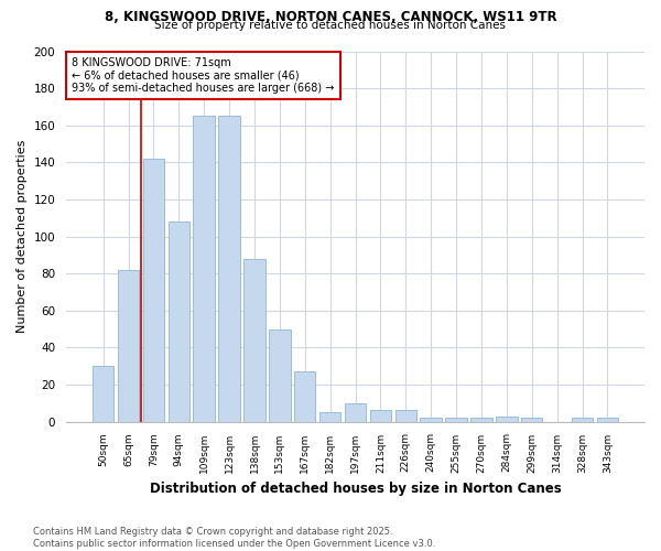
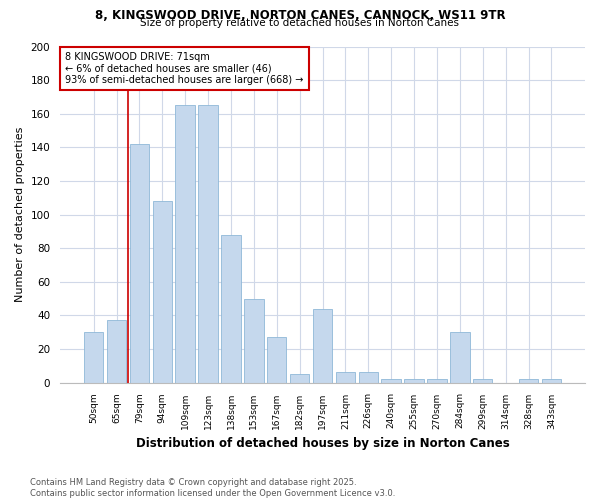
65sqm: 82 -> 37
197sqm: 10 -> 44
284sqm: 3 -> 30
